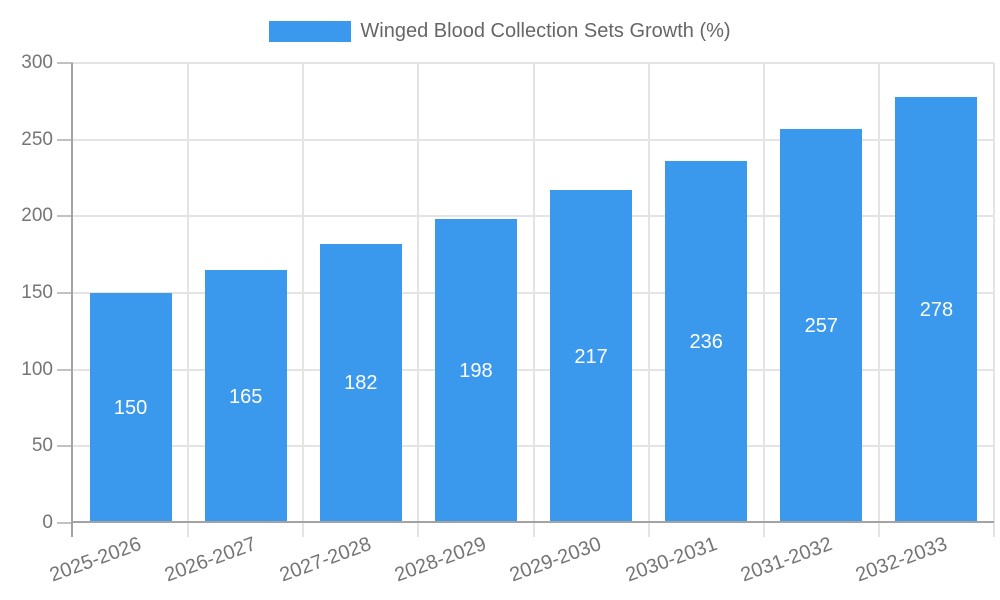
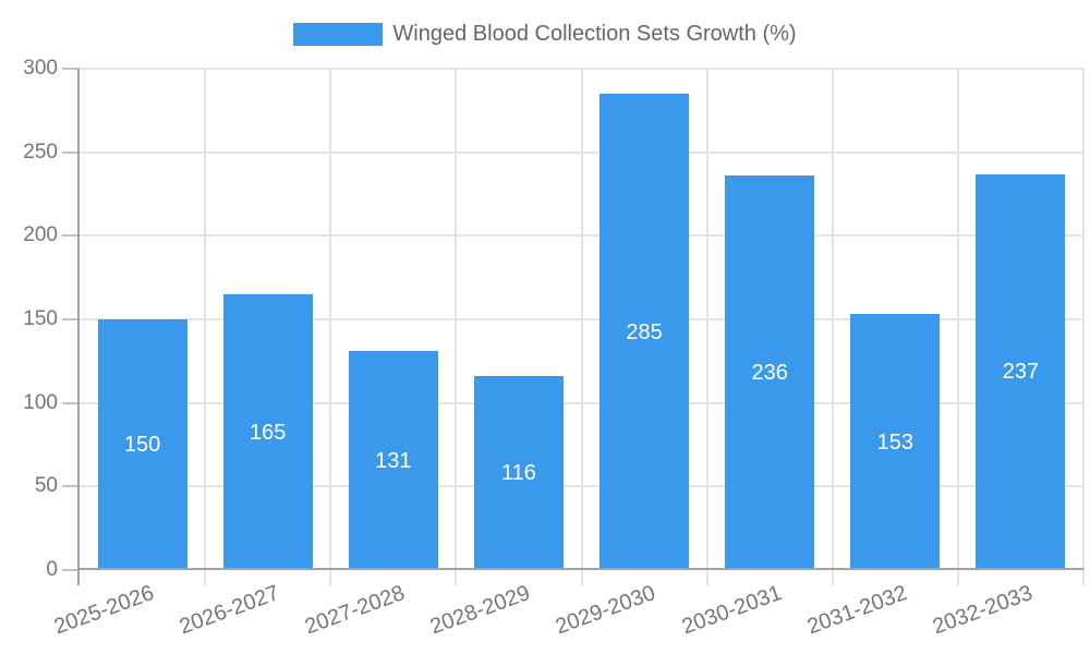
2027-2028: 182 -> 131
2028-2029: 198 -> 116
2029-2030: 217 -> 285
2031-2032: 257 -> 153
2032-2033: 278 -> 237
